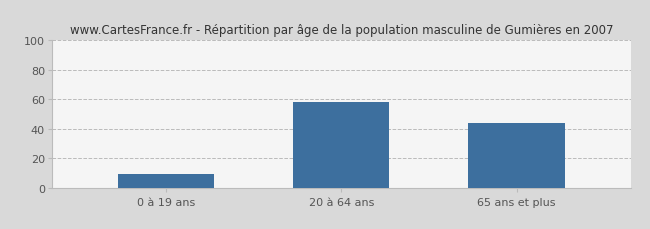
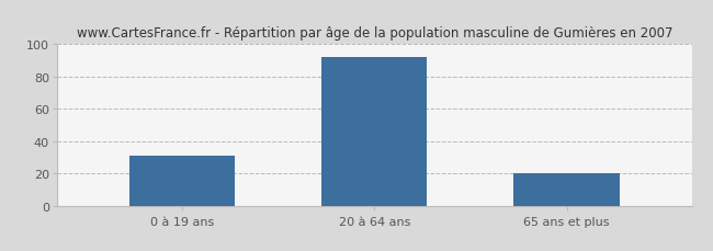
0 à 19 ans: 9 -> 31
20 à 64 ans: 58 -> 92
65 ans et plus: 44 -> 20
